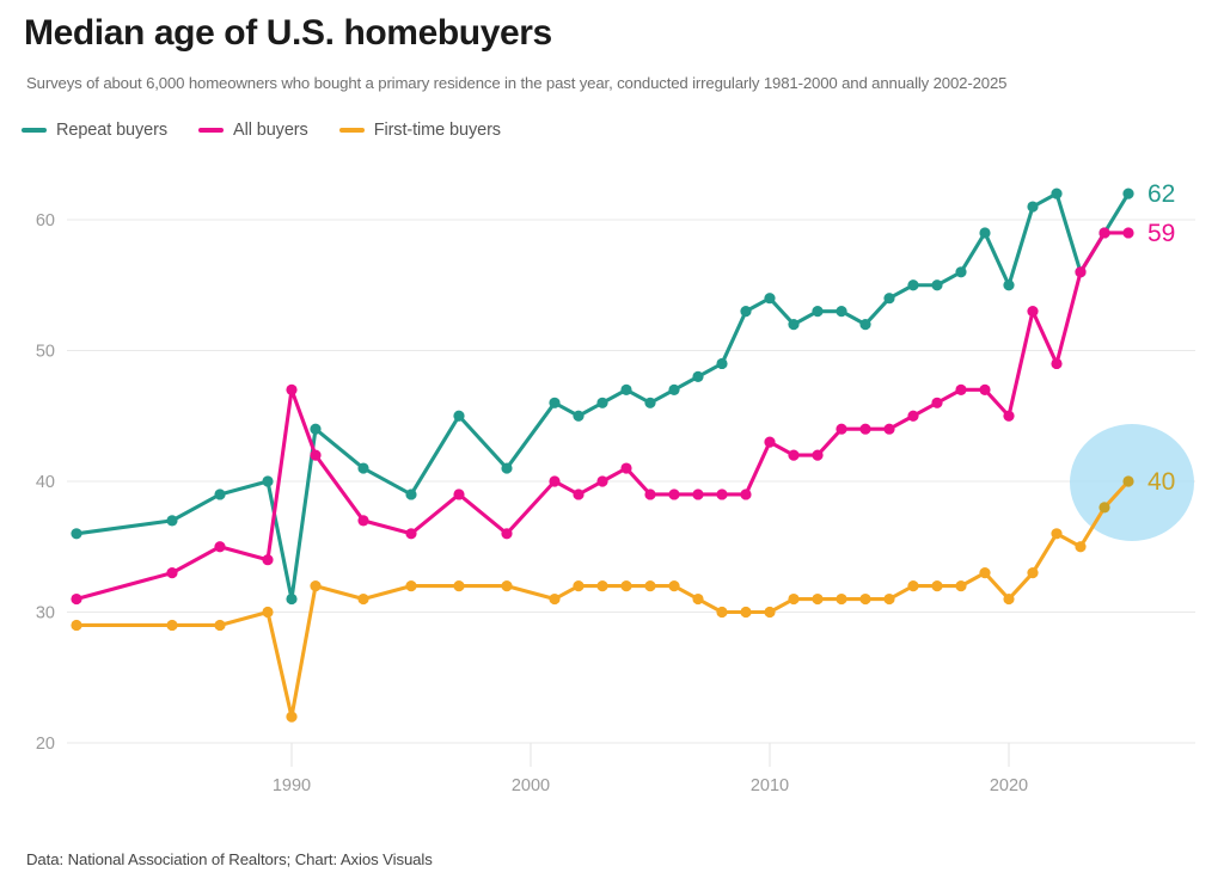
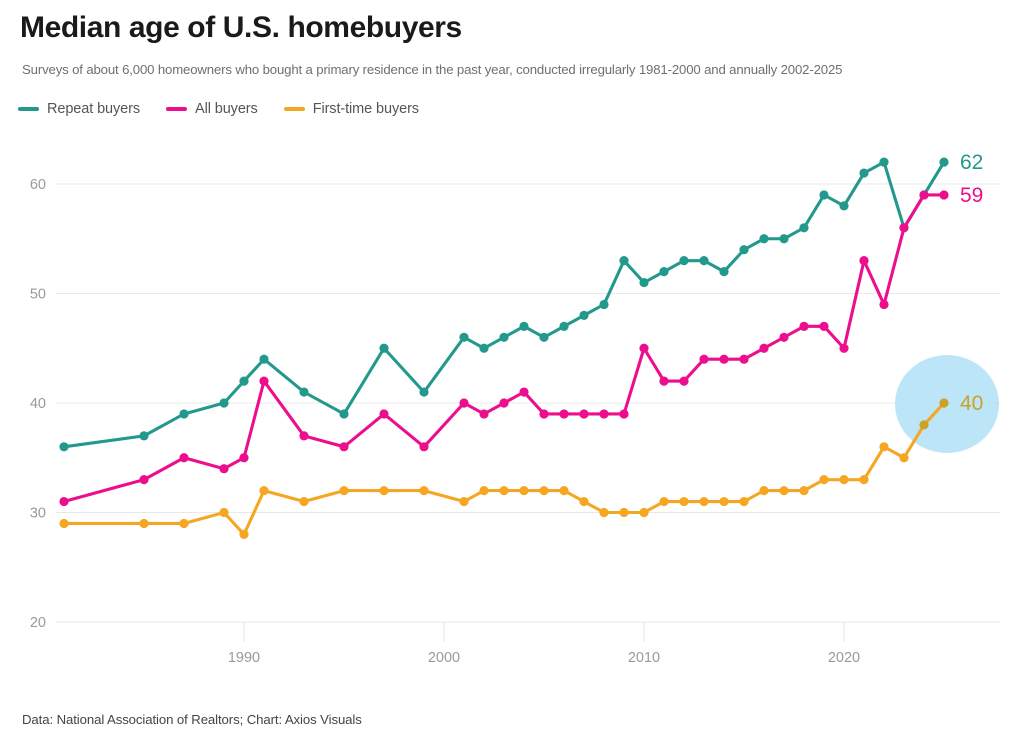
Repeat buyers/1990: 31 -> 42
All buyers/1990: 47 -> 35
First-time buyers/1990: 22 -> 28
Repeat buyers/2010: 54 -> 51
All buyers/2010: 43 -> 45
Repeat buyers/2020: 55 -> 58
First-time buyers/2020: 31 -> 33
